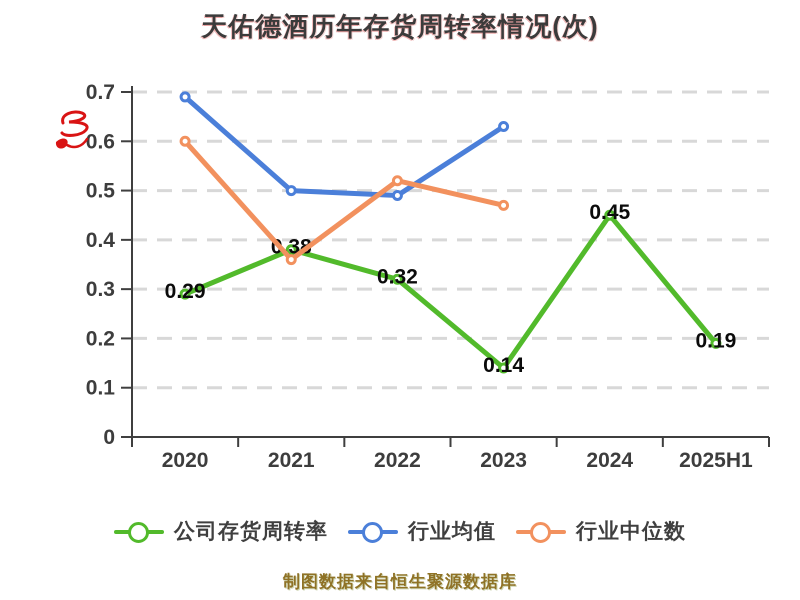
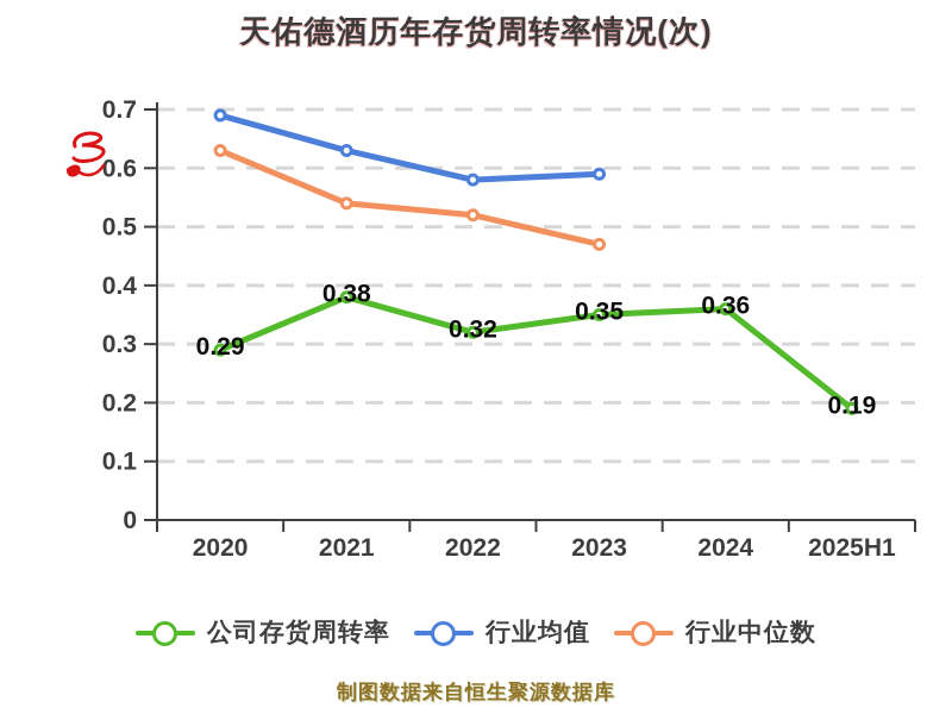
行业中位数/2020: 0.60 -> 0.63
行业均值/2021: 0.50 -> 0.63
行业中位数/2021: 0.36 -> 0.54
行业均值/2022: 0.49 -> 0.58
公司存货周转率/2023: 0.14 -> 0.35
行业均值/2023: 0.63 -> 0.59
公司存货周转率/2024: 0.45 -> 0.36
